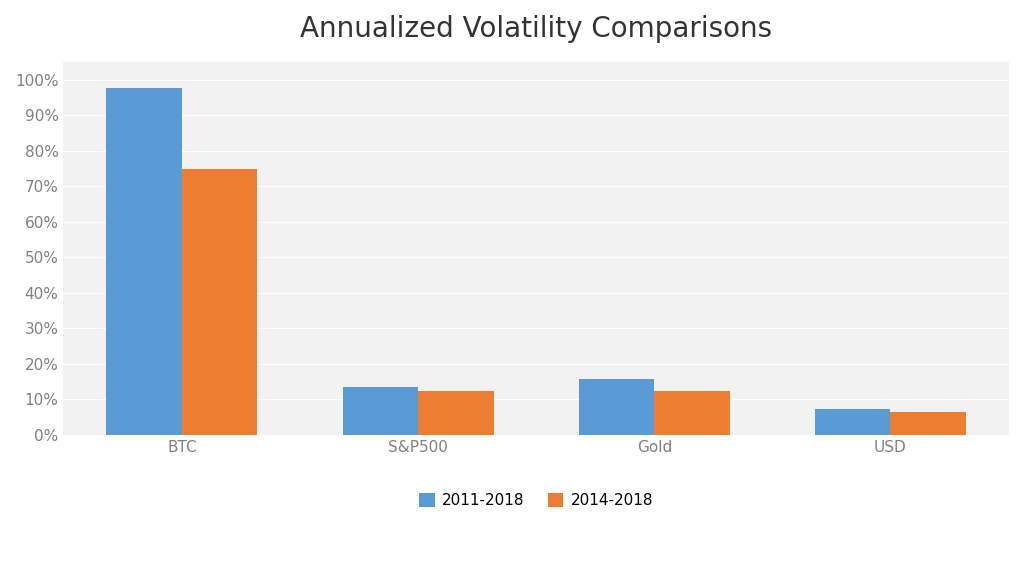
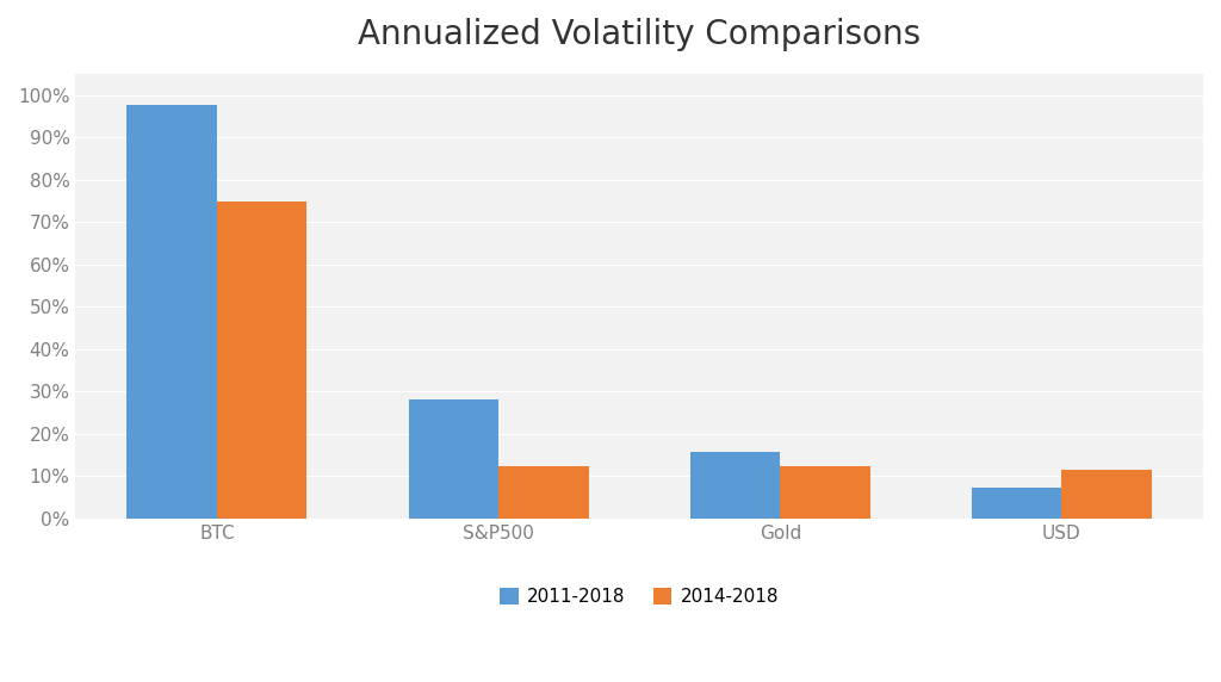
2011-2018/S&P500: 13.4% -> 28.0%
2014-2018/USD: 6.5% -> 11.5%
